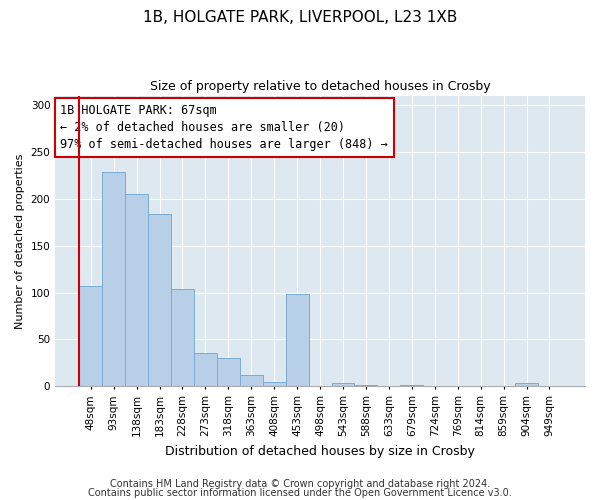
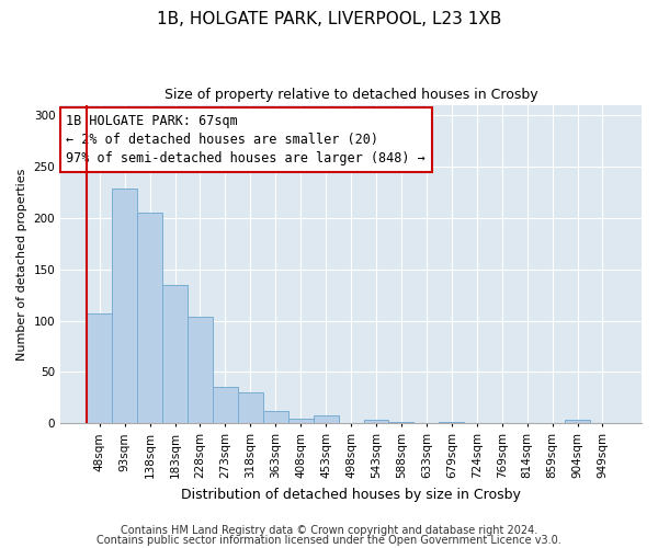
183sqm: 184 -> 135
453sqm: 98 -> 8
